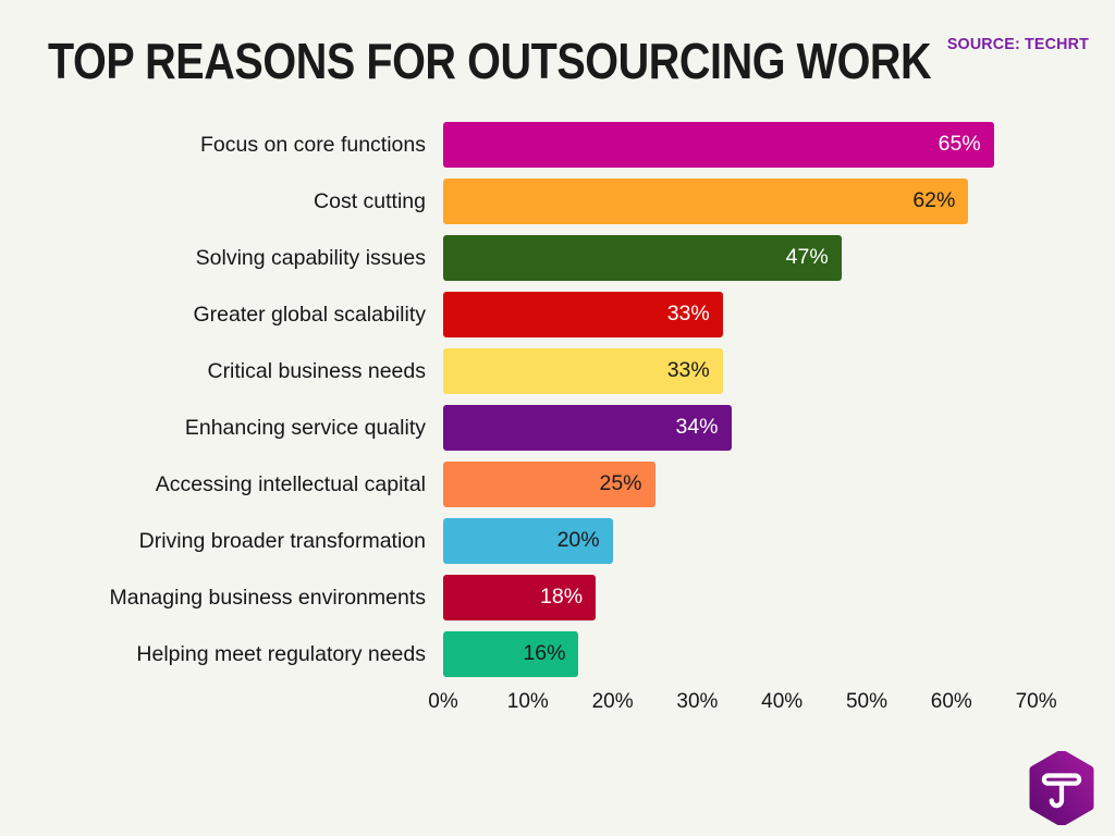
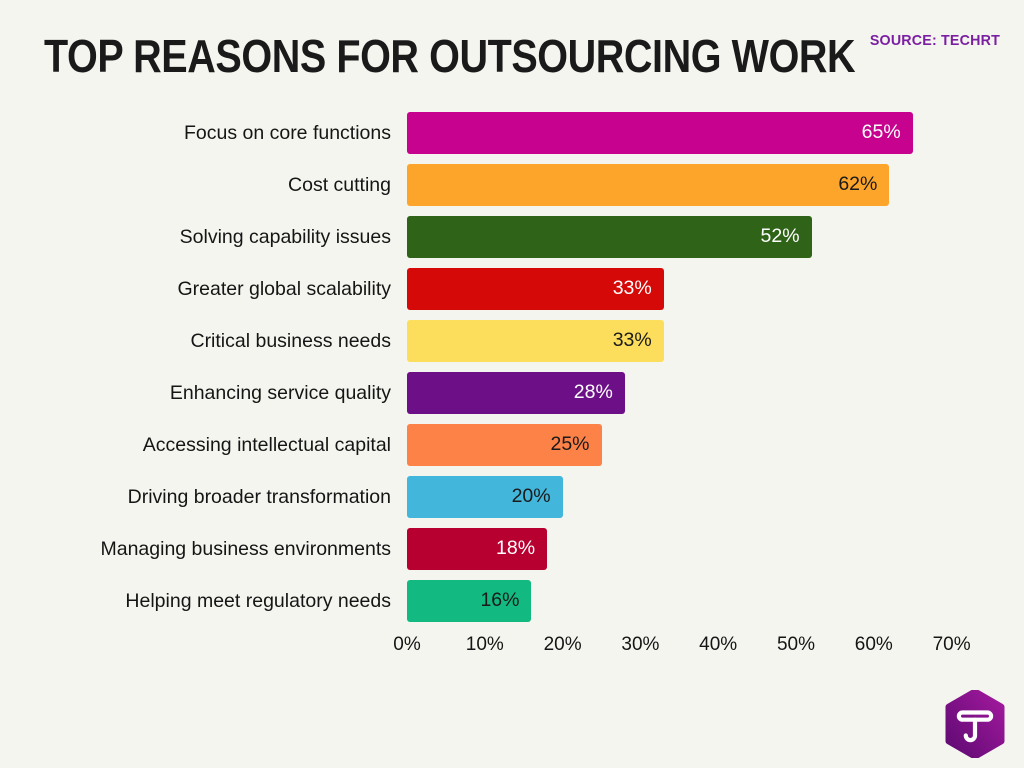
Solving capability issues: 47% -> 52%
Enhancing service quality: 34% -> 28%
